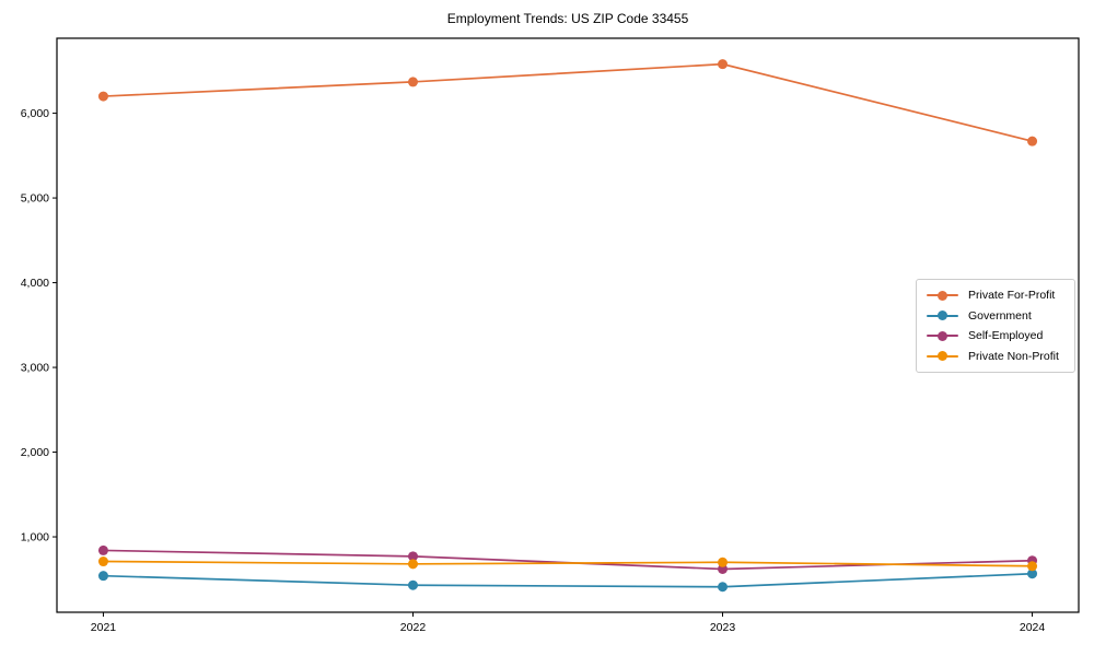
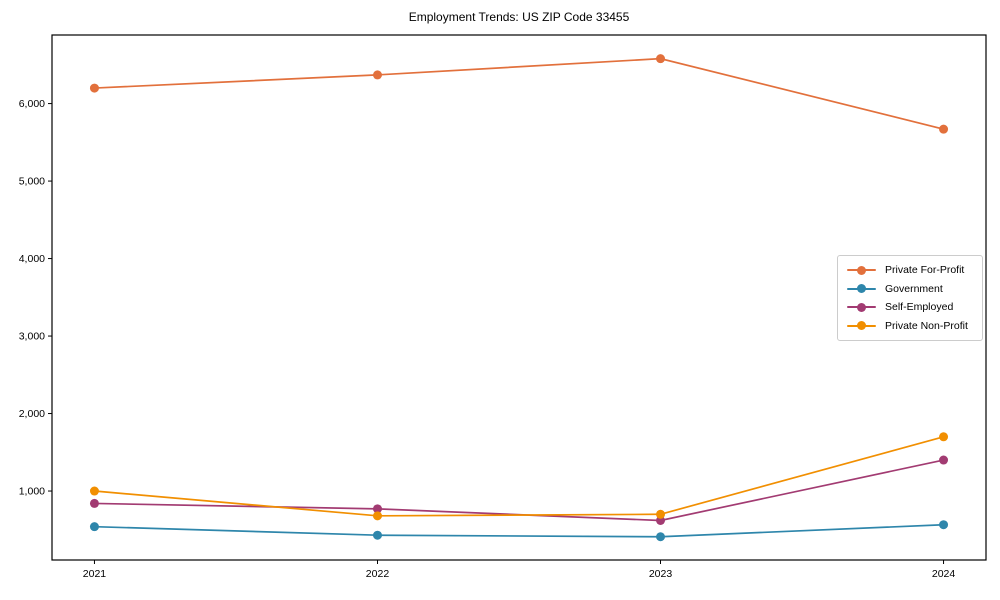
Private Non-Profit/2021: 700 -> 1000
Self-Employed/2024: 700 -> 1400
Private Non-Profit/2024: 700 -> 1700
